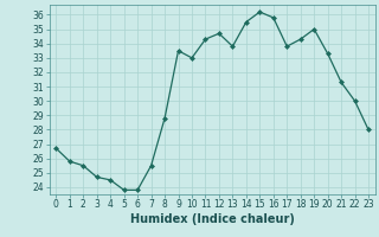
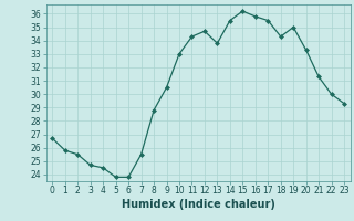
9: 33.5 -> 30.5
17: 33.8 -> 35.5
23: 28.0 -> 29.3
